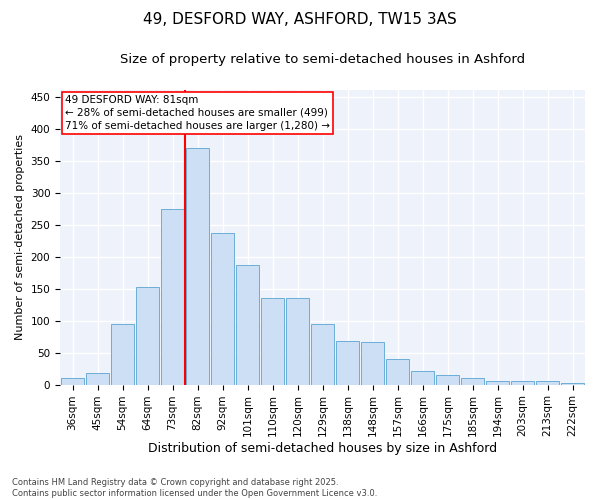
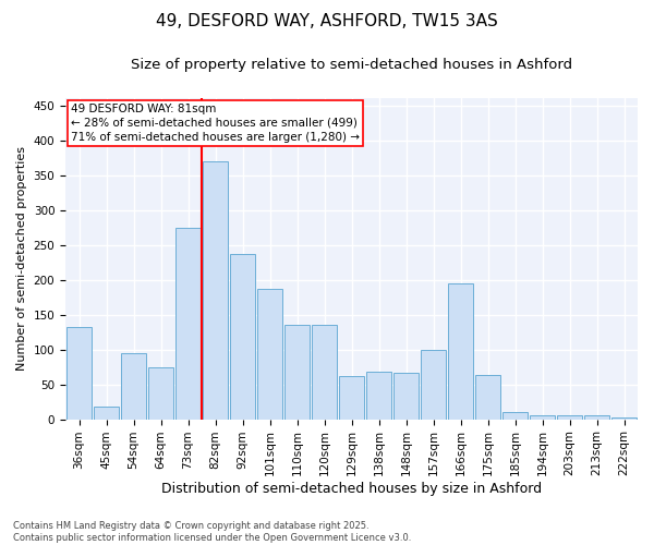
36sqm: 10 -> 132
64sqm: 153 -> 74
129sqm: 95 -> 62
157sqm: 40 -> 100
166sqm: 22 -> 194
175sqm: 15 -> 64
